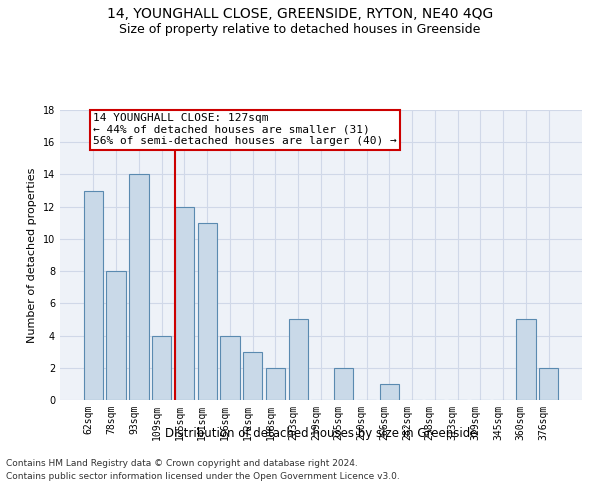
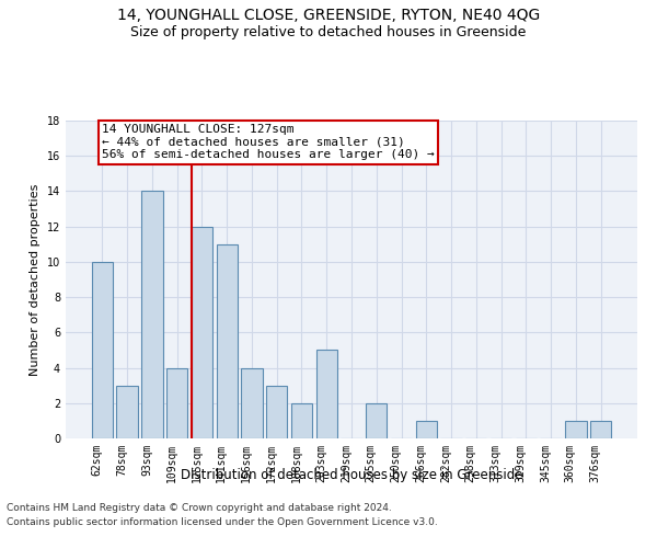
62sqm: 13 -> 10
78sqm: 8 -> 3
360sqm: 5 -> 1
376sqm: 2 -> 1
